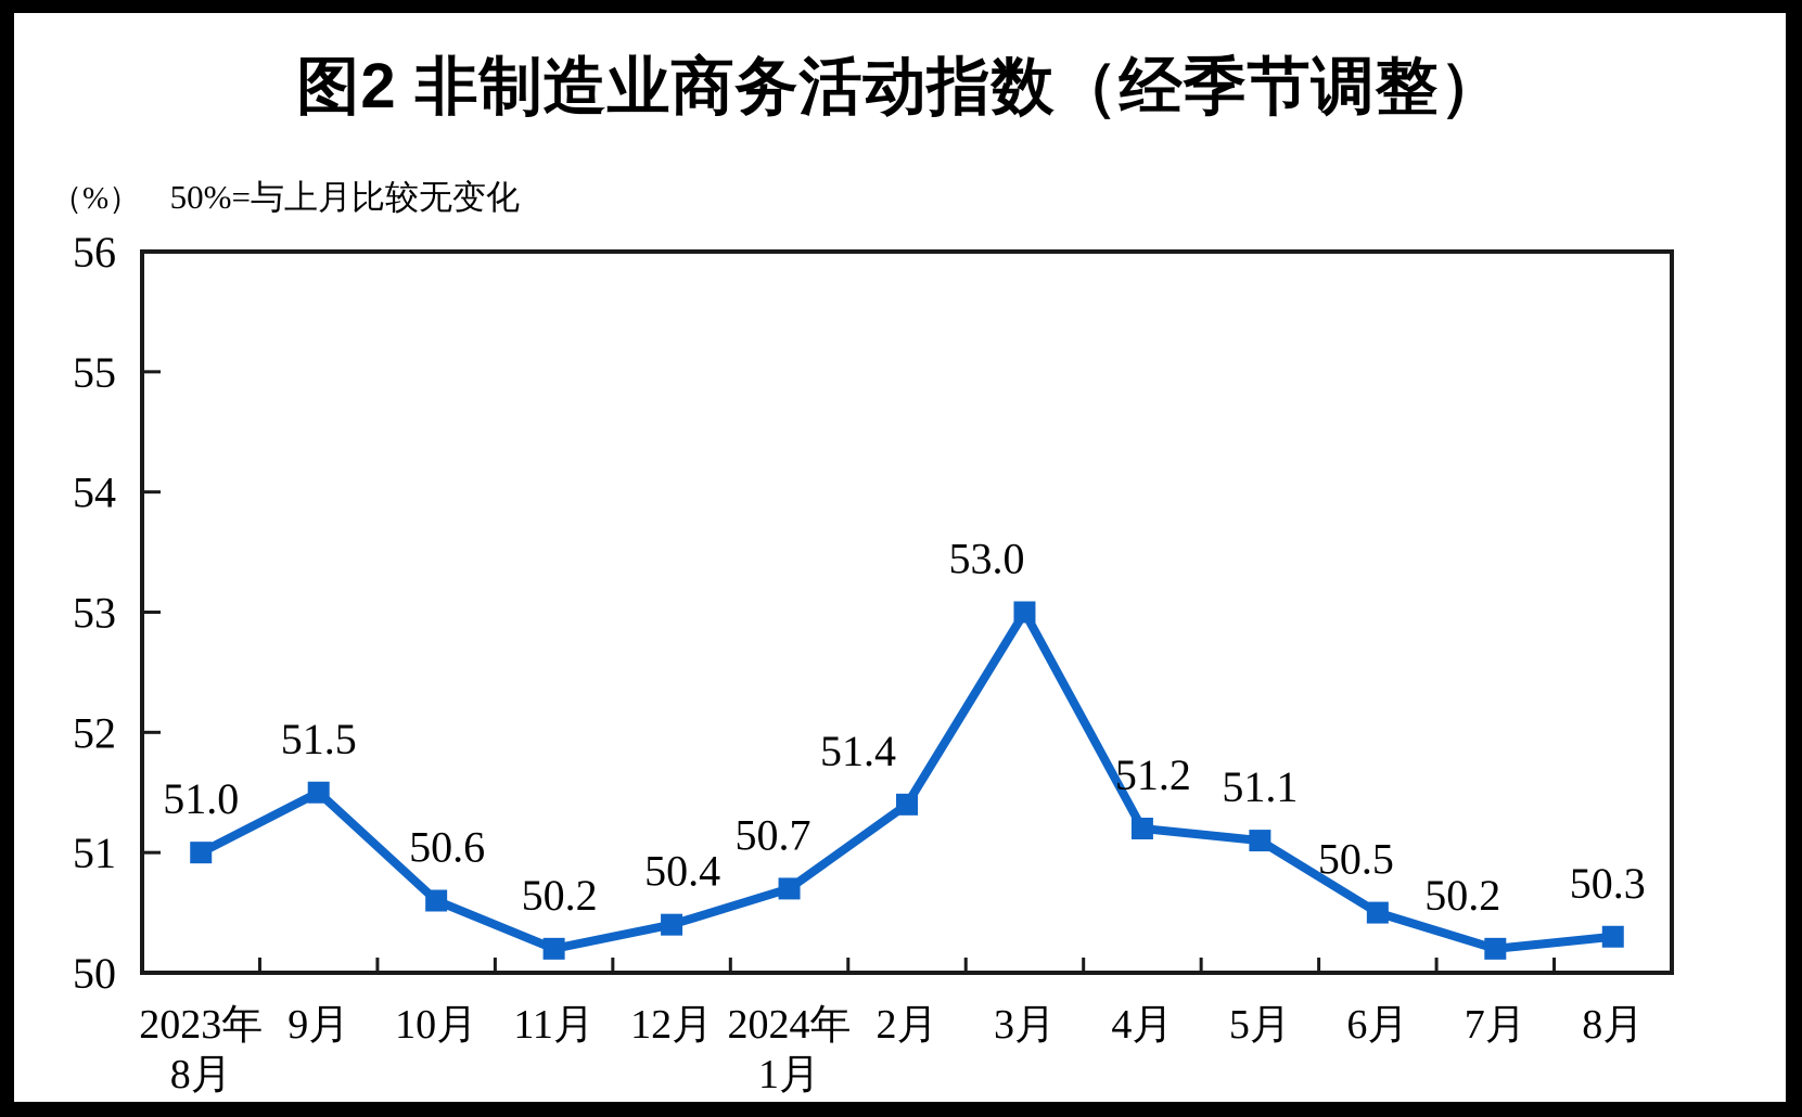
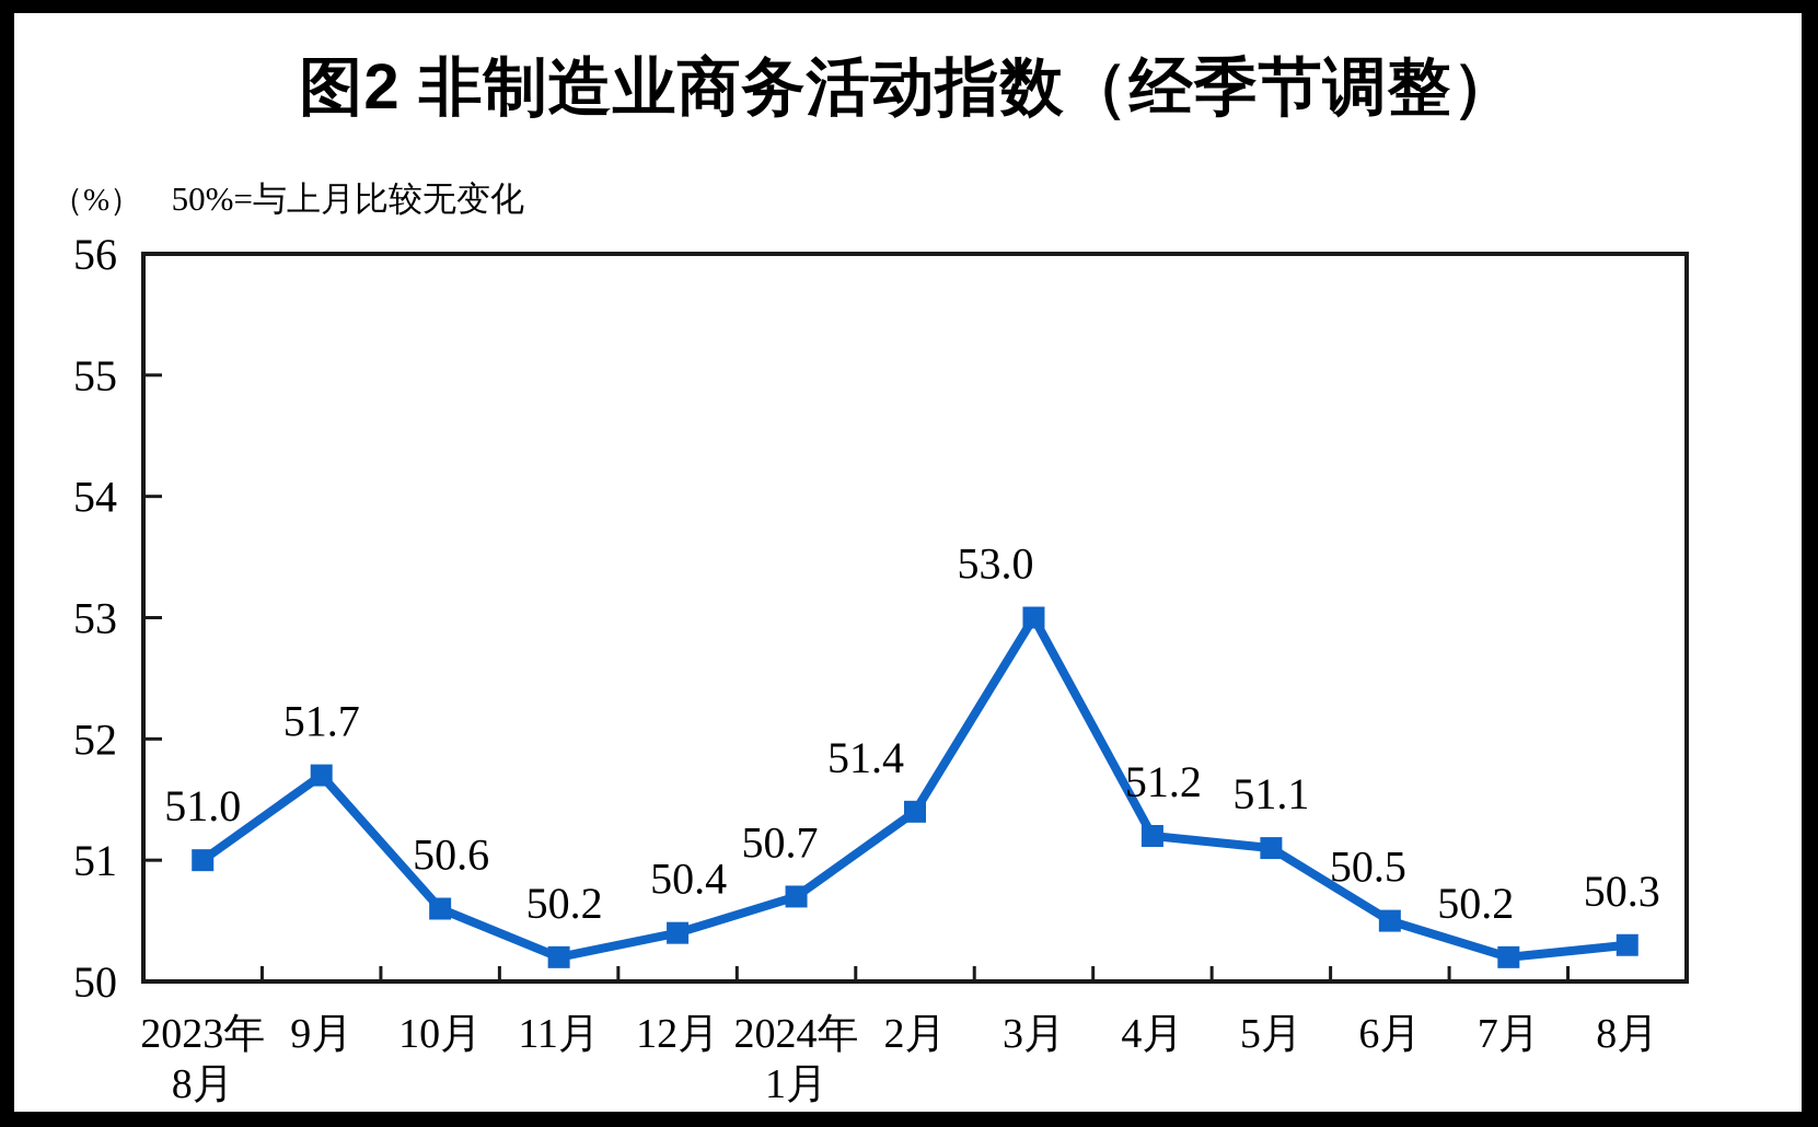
9月: 51.5 -> 51.7
